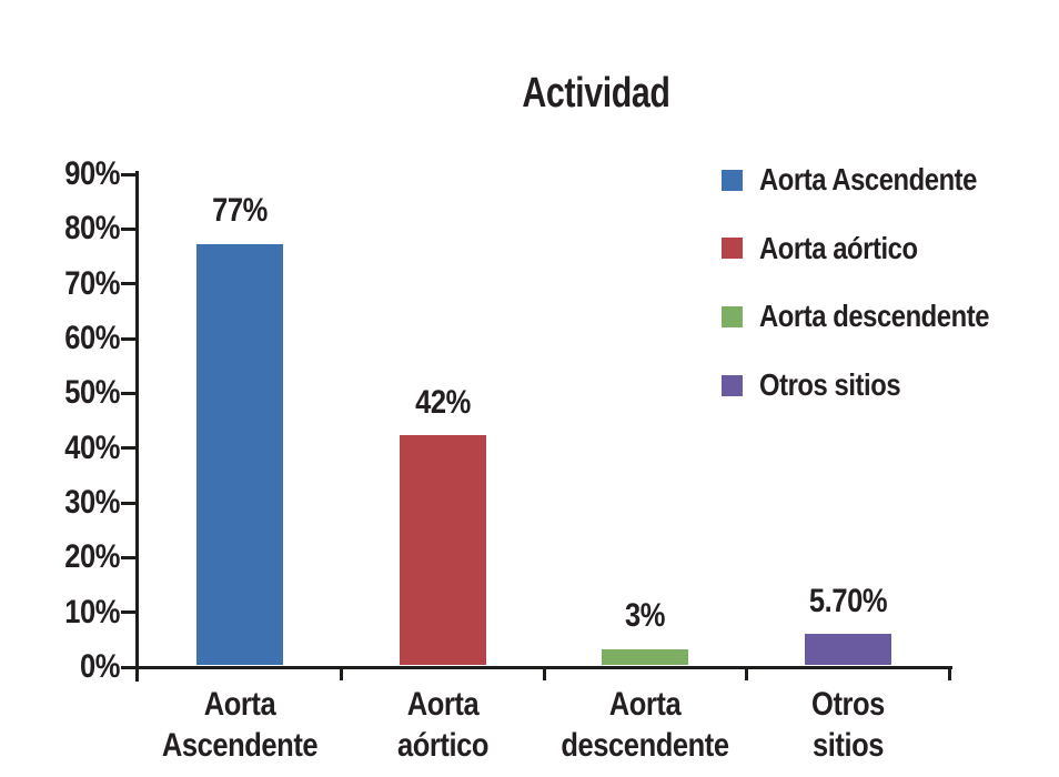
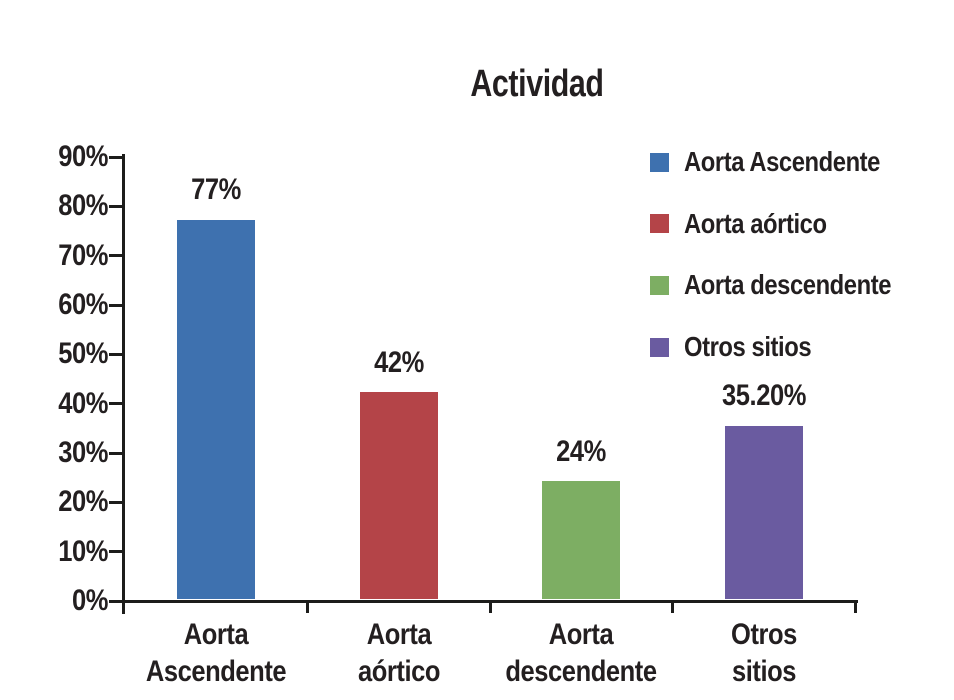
Aorta descendente: 3% -> 24%
Otros sitios: 5.70% -> 35.20%
